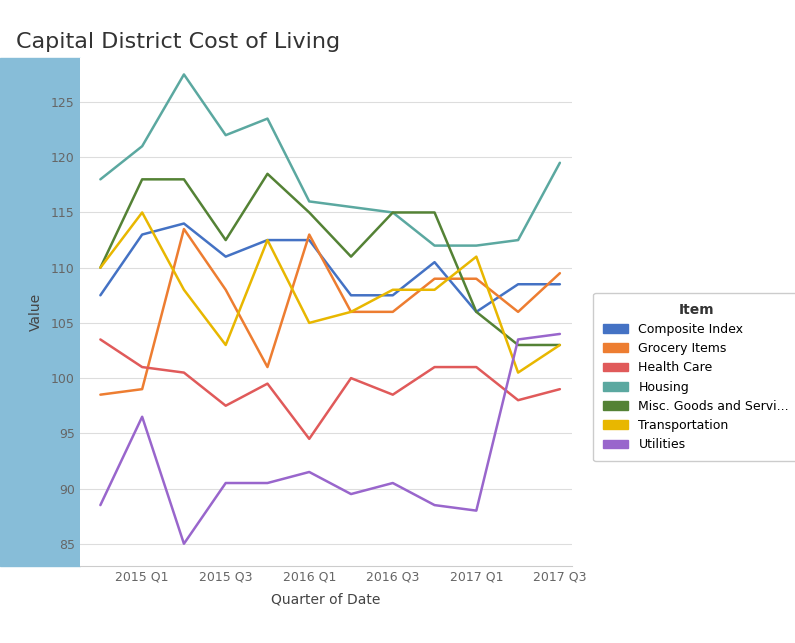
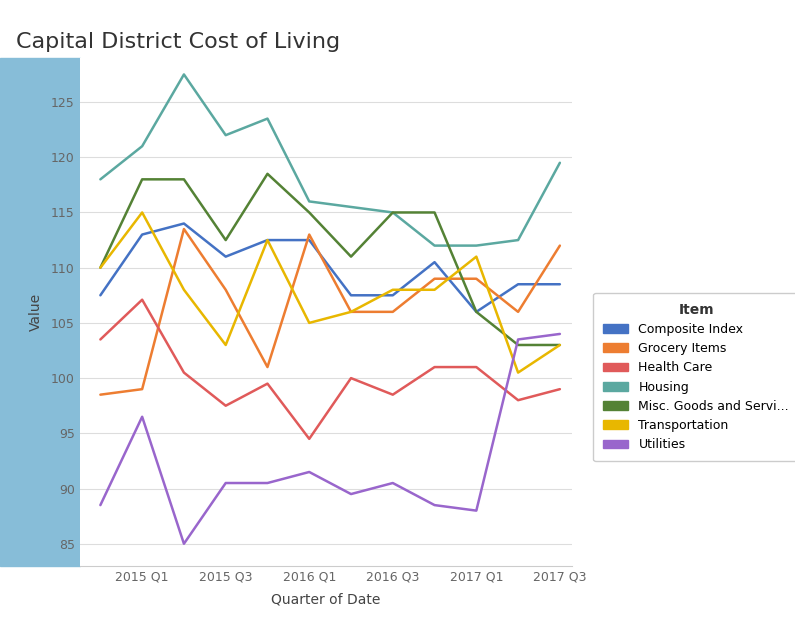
Health Care/2015 Q1: 101.0 -> 107.1
Grocery Items/2017 Q3: 109.5 -> 112.0
